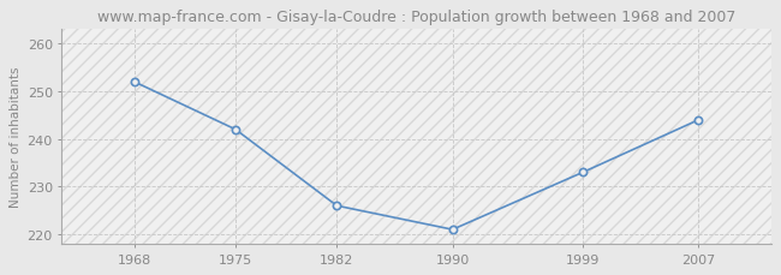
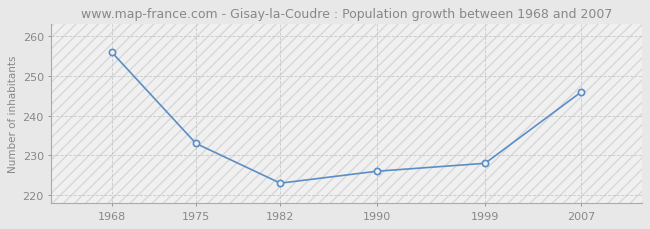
1968: 252 -> 256
1975: 242 -> 233
1982: 226 -> 223
1990: 221 -> 226
1999: 233 -> 228
2007: 244 -> 246
